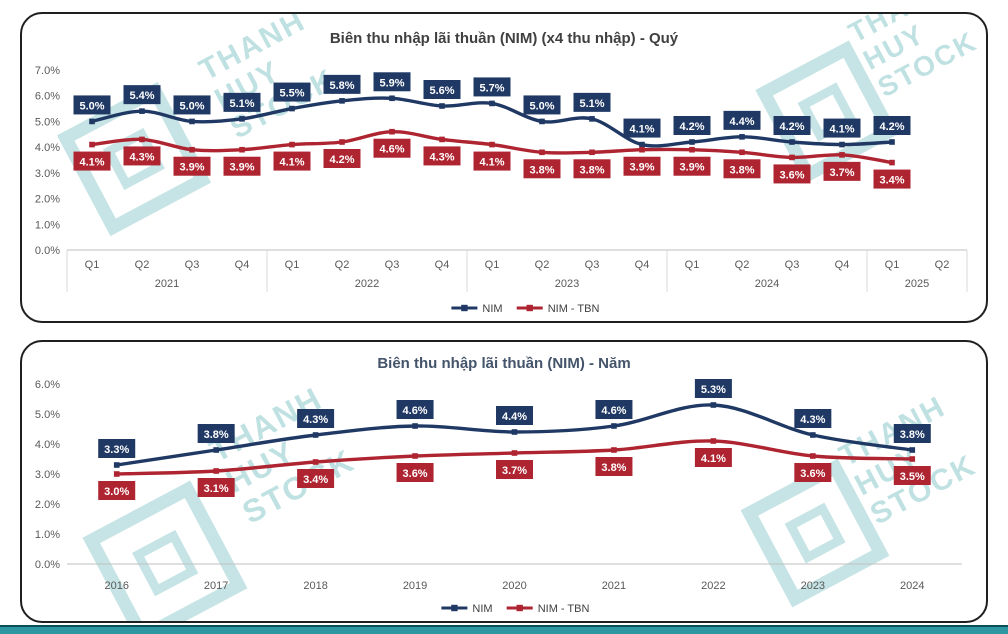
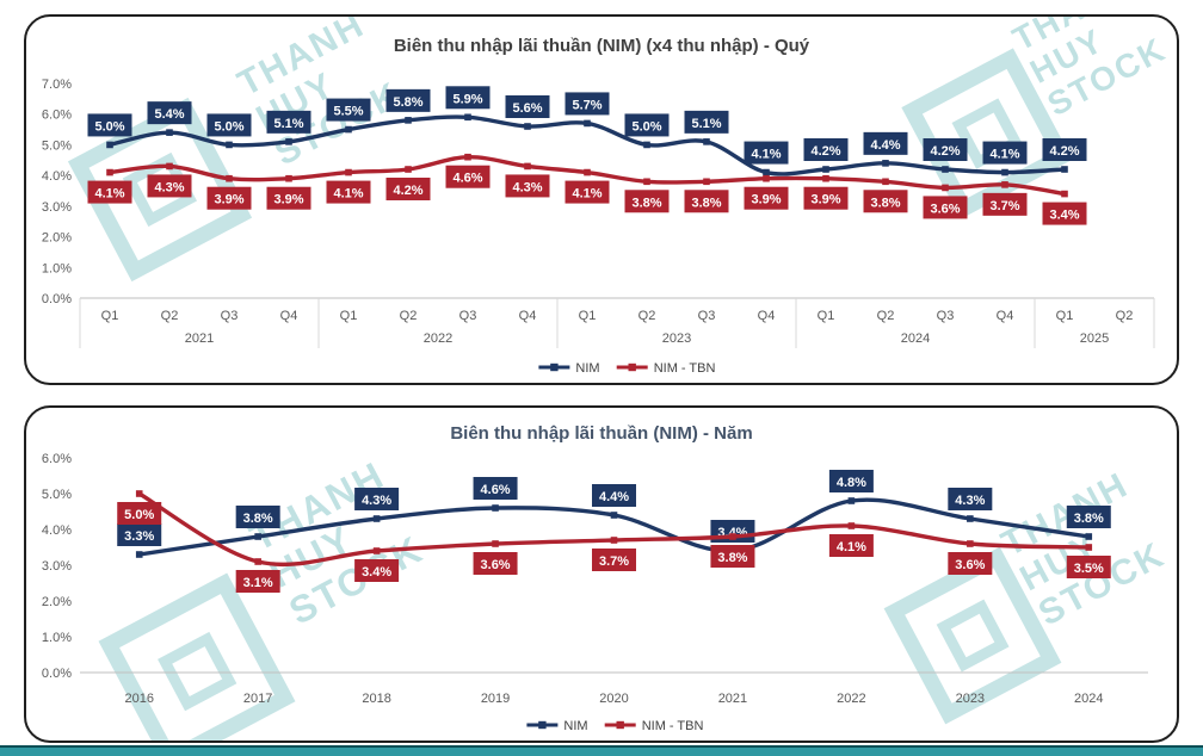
Biên thu nhập lãi thuần (NIM) - Năm/NIM - TBN/2016: 3.0% -> 5.0%
Biên thu nhập lãi thuần (NIM) - Năm/NIM/2021: 4.6% -> 3.4%
Biên thu nhập lãi thuần (NIM) - Năm/NIM/2022: 5.3% -> 4.8%
